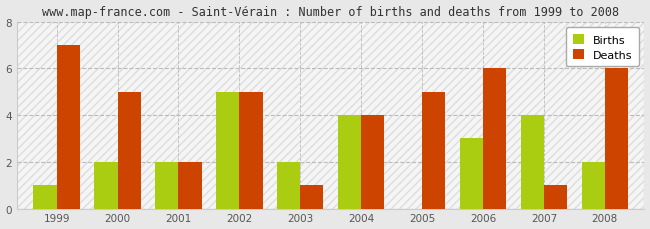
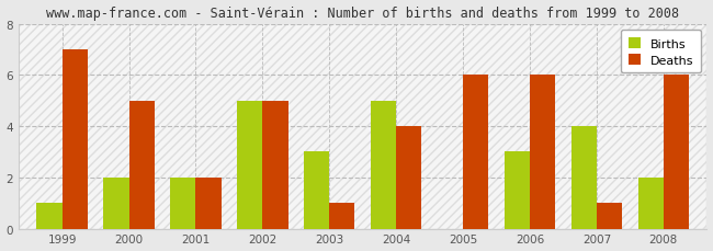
Births/2003: 2 -> 3
Births/2004: 4 -> 5
Deaths/2005: 5 -> 6
